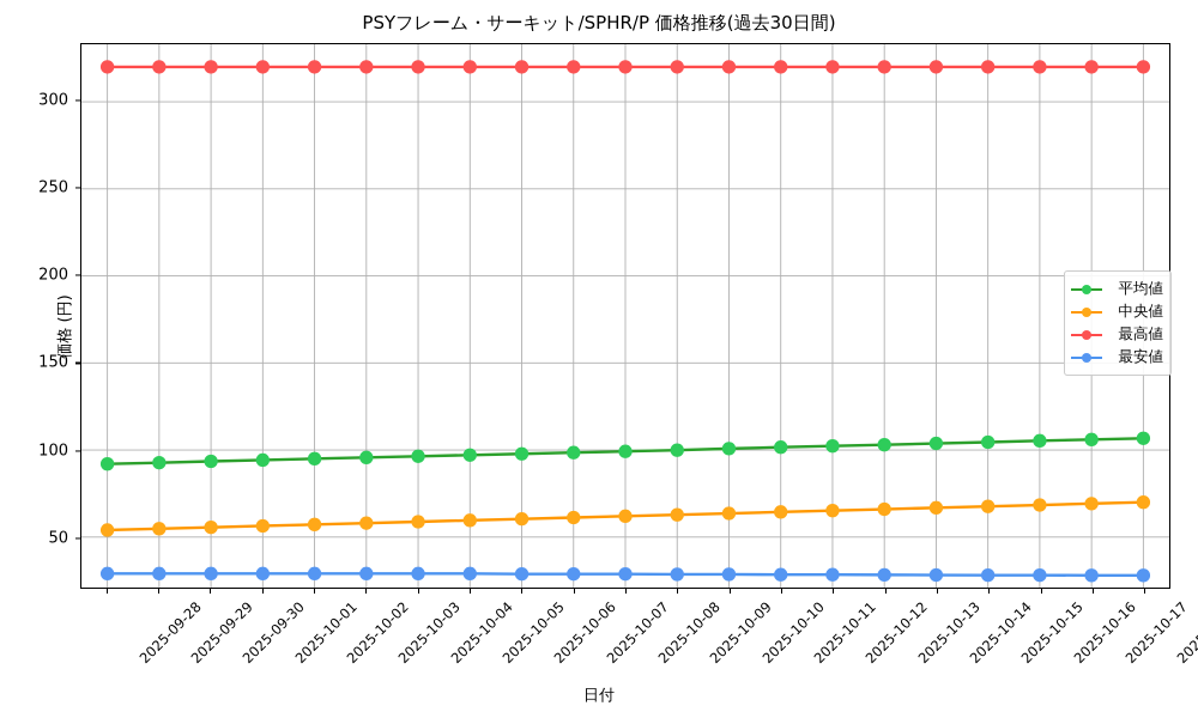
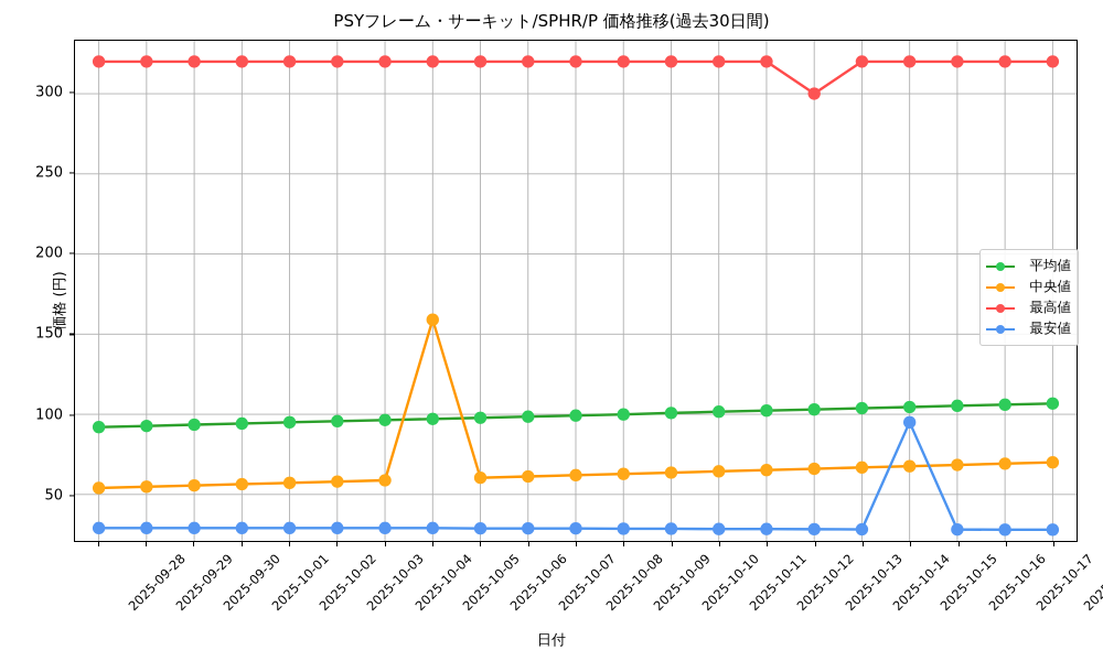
中央値/2025-10-05: 60 -> 159
最高値/2025-10-13: 320 -> 300
最安値/2025-10-15: 28 -> 95
